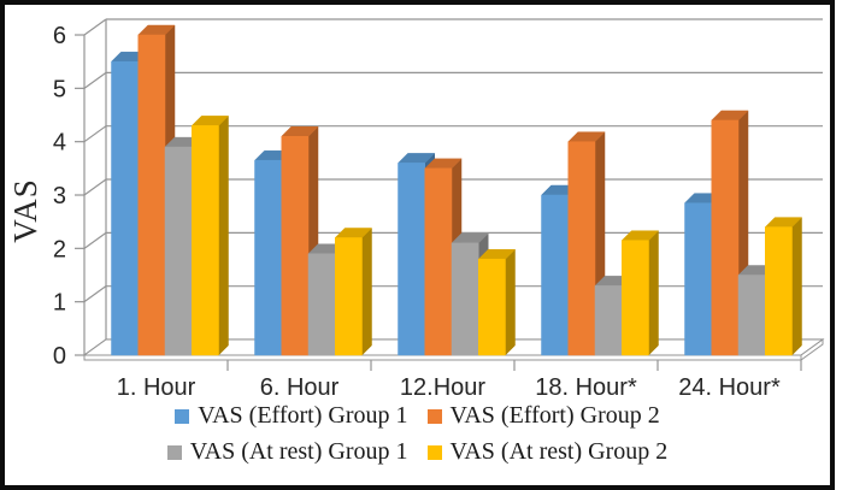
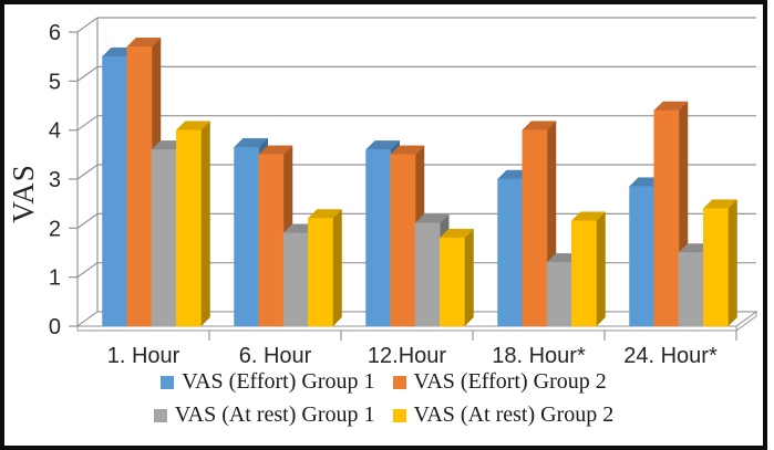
VAS (Effort) Group 2/1. Hour: 6.0 -> 5.7
VAS (At rest) Group 1/1. Hour: 3.9 -> 3.6
VAS (At rest) Group 2/1. Hour: 4.3 -> 4.0
VAS (Effort) Group 2/6. Hour: 4.1 -> 3.5
